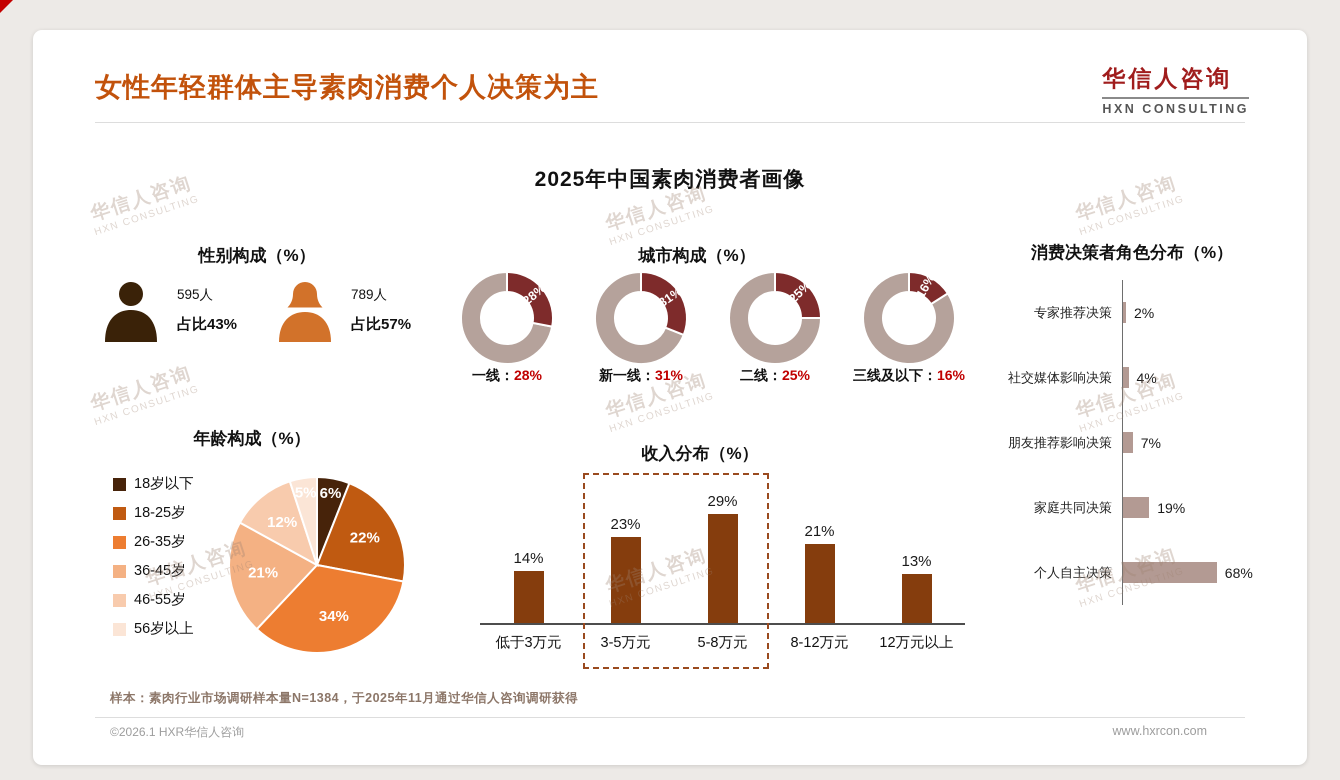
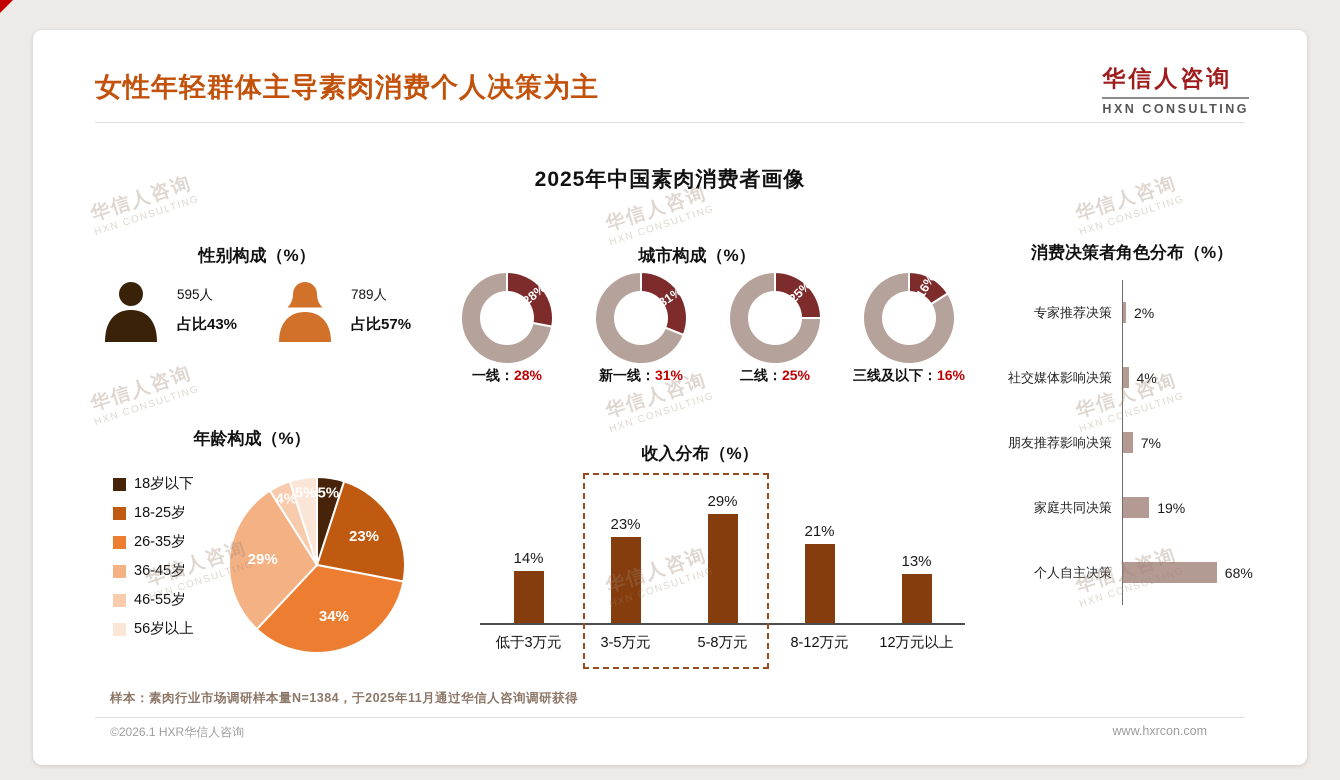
年龄构成（%）/18岁以下: 6% -> 5%
年龄构成（%）/18-25岁: 22% -> 23%
年龄构成（%）/36-45岁: 21% -> 29%
年龄构成（%）/46-55岁: 12% -> 4%
